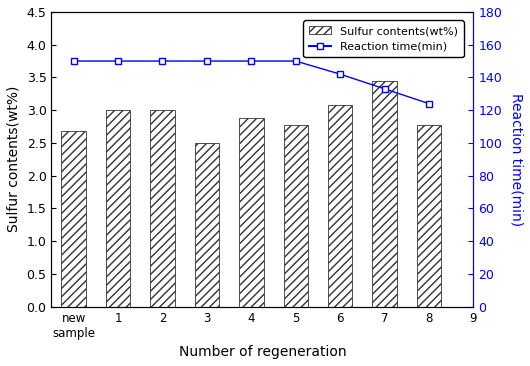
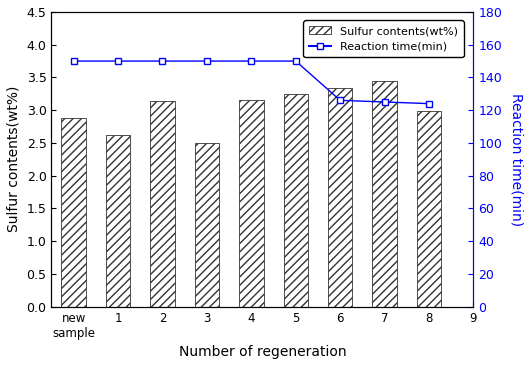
Sulfur contents(wt%)/new sample: 2.68 -> 2.88
Sulfur contents(wt%)/1: 3.00 -> 2.62
Sulfur contents(wt%)/2: 3.00 -> 3.14
Sulfur contents(wt%)/4: 2.88 -> 3.16
Sulfur contents(wt%)/5: 2.78 -> 3.24
Sulfur contents(wt%)/6: 3.08 -> 3.34
Reaction time(min)/6: 142 -> 126
Reaction time(min)/7: 133 -> 125
Sulfur contents(wt%)/8: 2.78 -> 2.98
